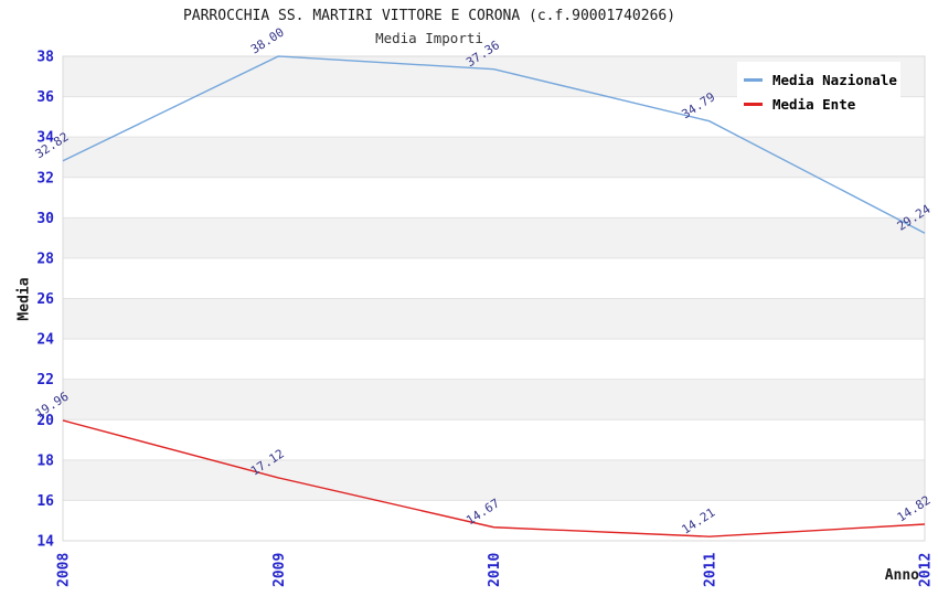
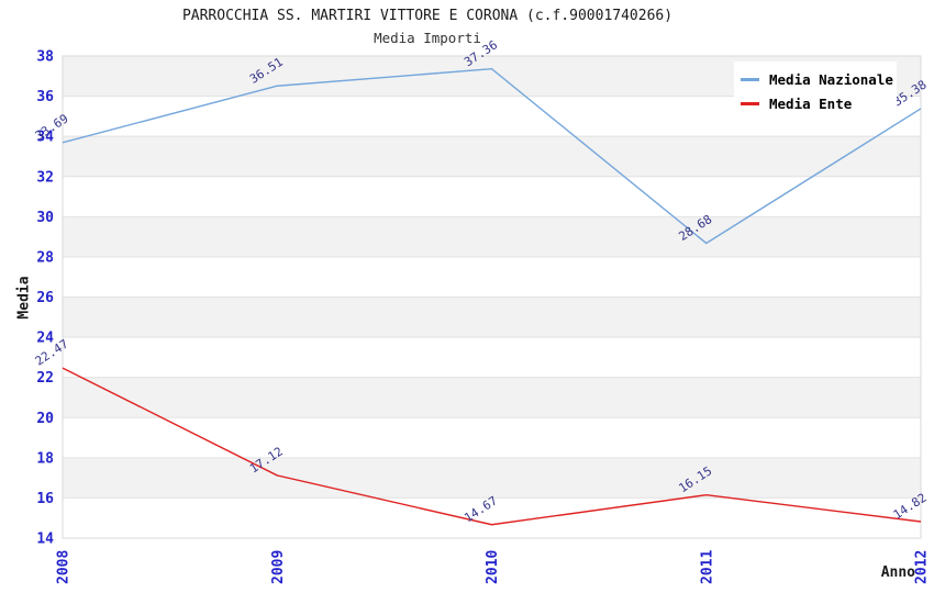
Media Nazionale/2008: 32.82 -> 33.69
Media Ente/2008: 19.96 -> 22.47
Media Nazionale/2009: 38.00 -> 36.51
Media Nazionale/2011: 34.79 -> 28.68
Media Ente/2011: 14.21 -> 16.15
Media Nazionale/2012: 29.24 -> 35.38
